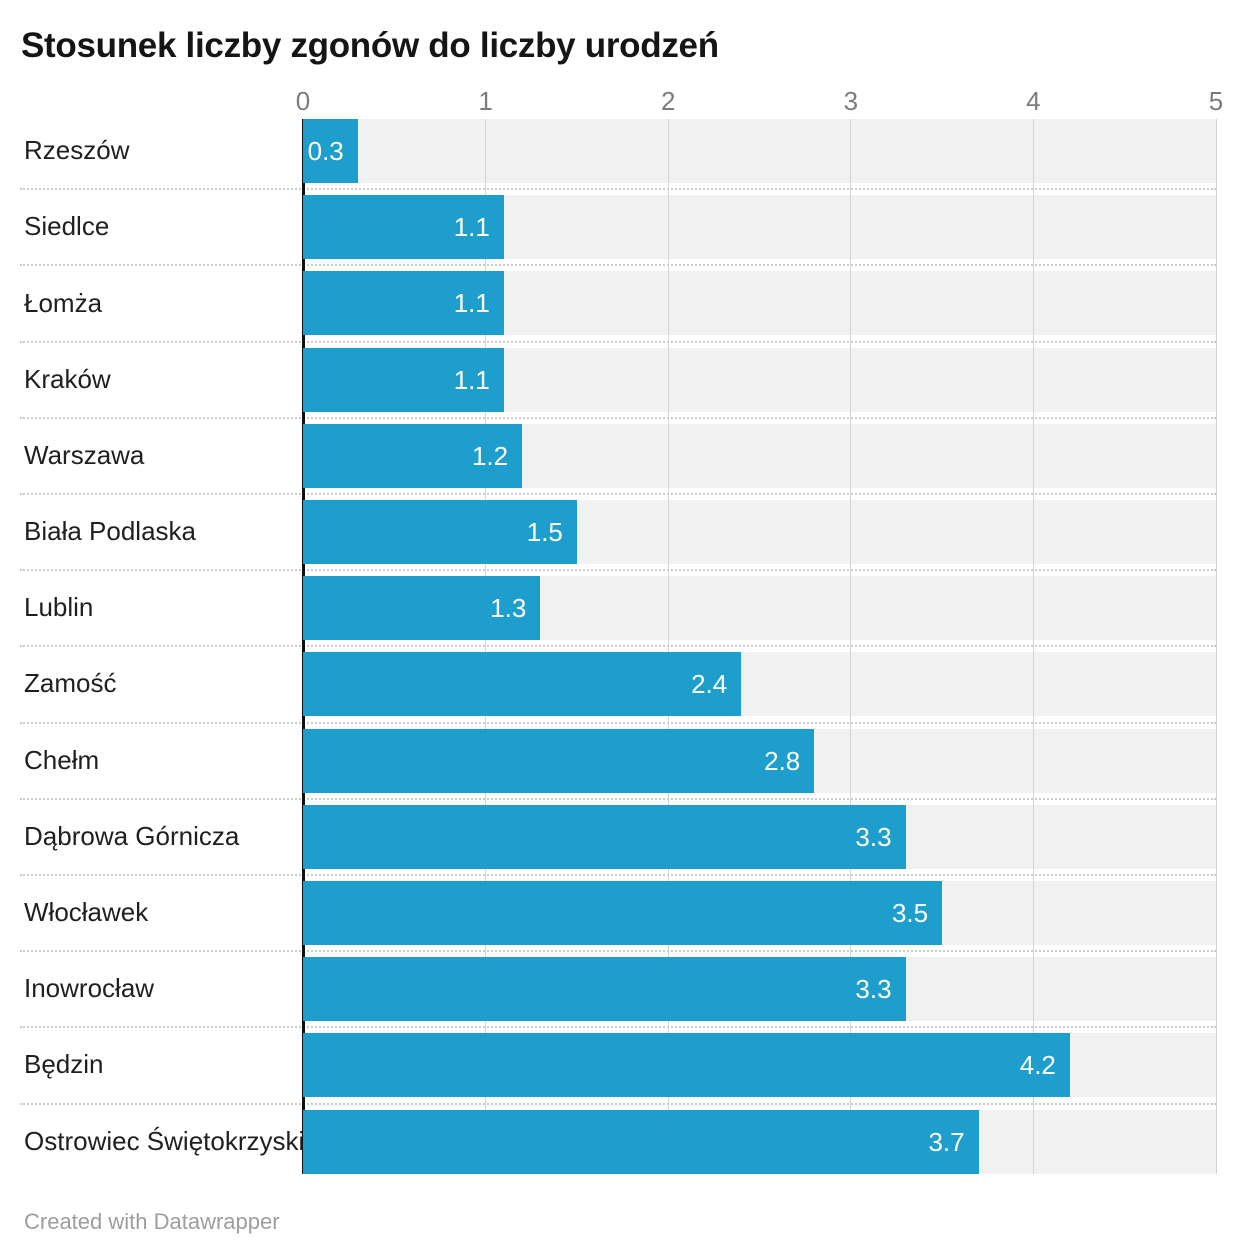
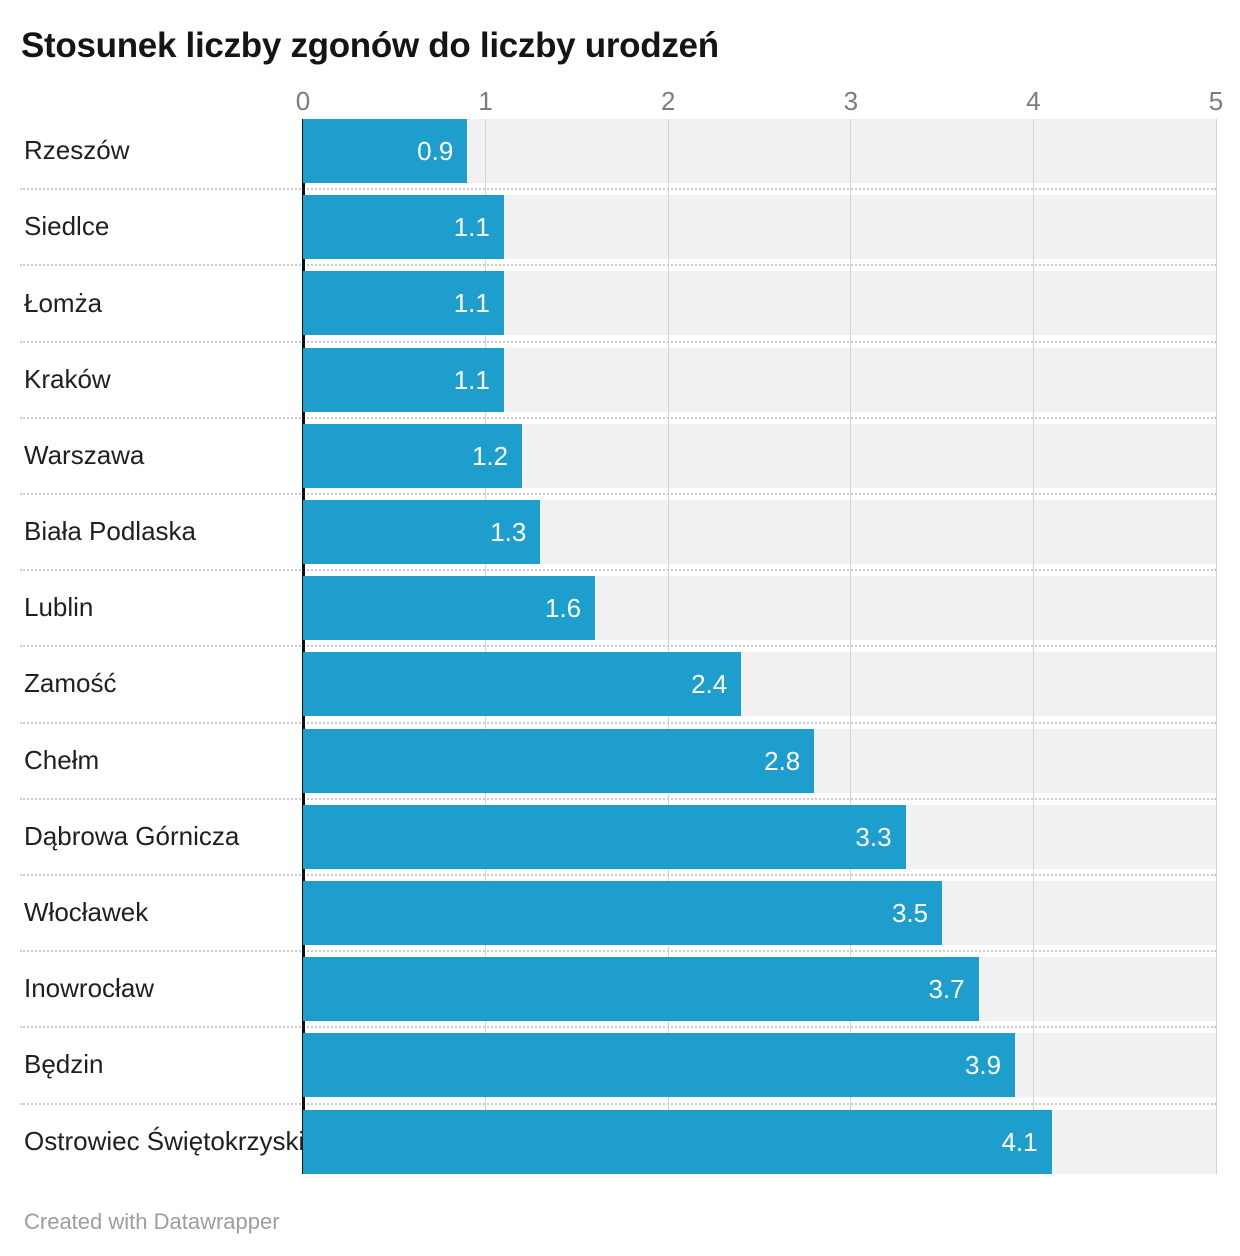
Rzeszów: 0.3 -> 0.9
Biała Podlaska: 1.5 -> 1.3
Lublin: 1.3 -> 1.6
Inowrocław: 3.3 -> 3.7
Będzin: 4.2 -> 3.9
Ostrowiec Świętokrzyski: 3.7 -> 4.1
